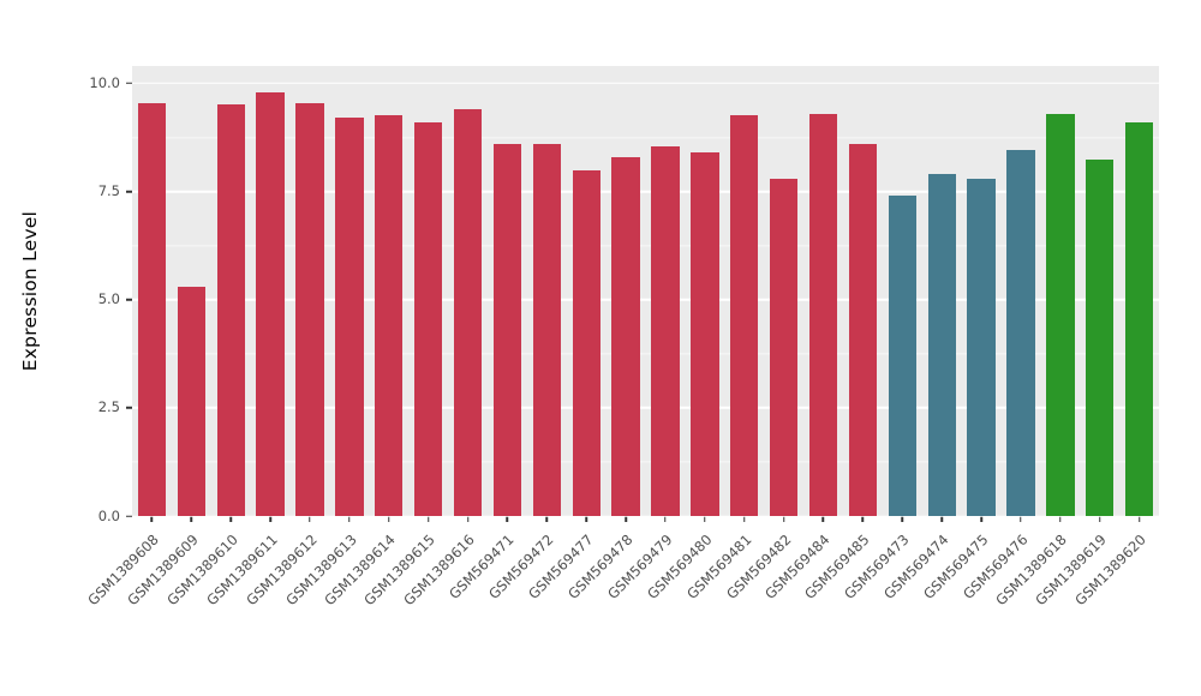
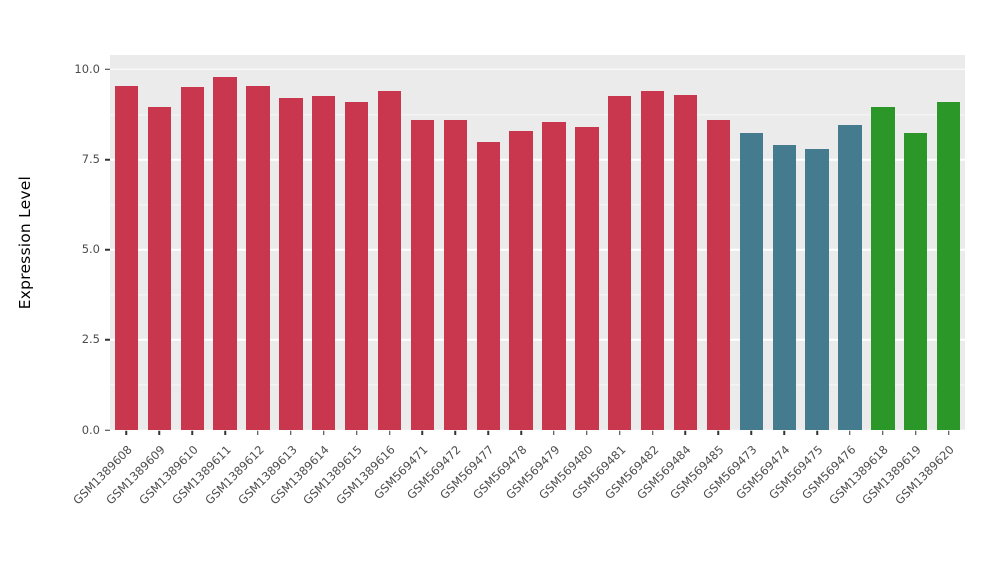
GSM1389609: 5.3 -> 8.9
GSM569482: 7.8 -> 9.4
GSM569473: 7.4 -> 8.2
GSM1389618: 9.3 -> 8.9
